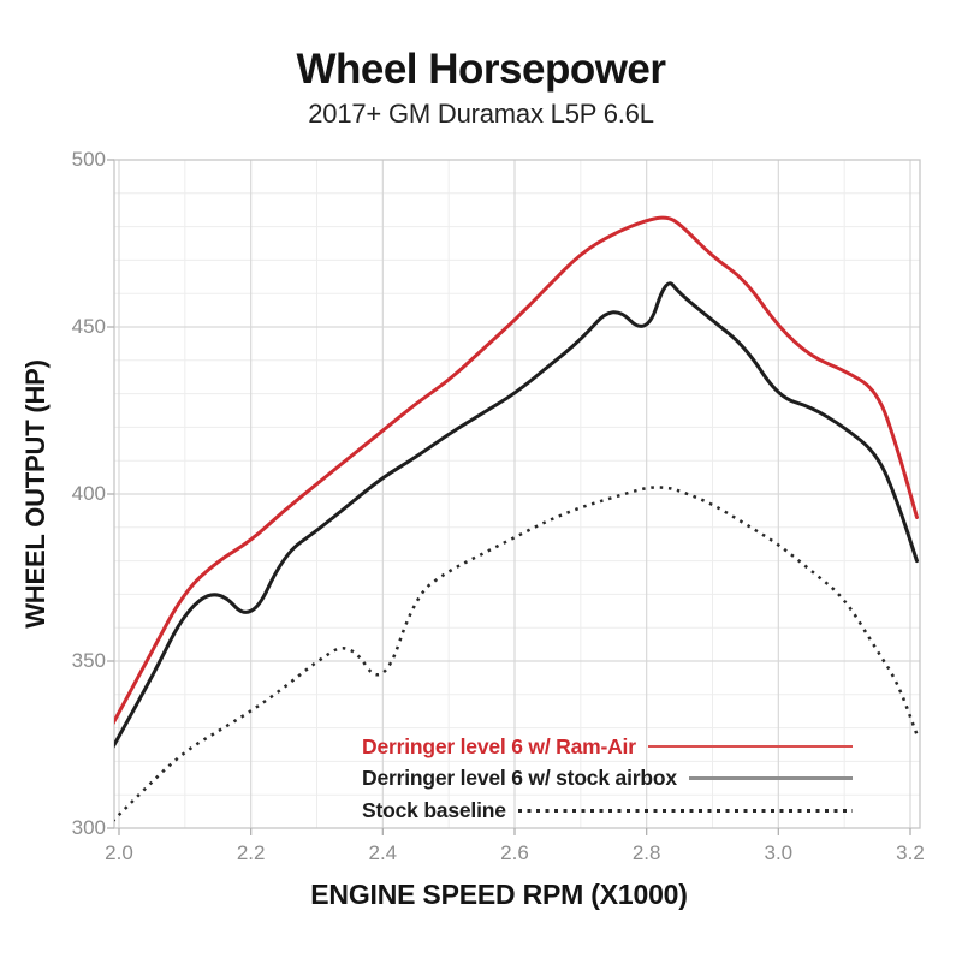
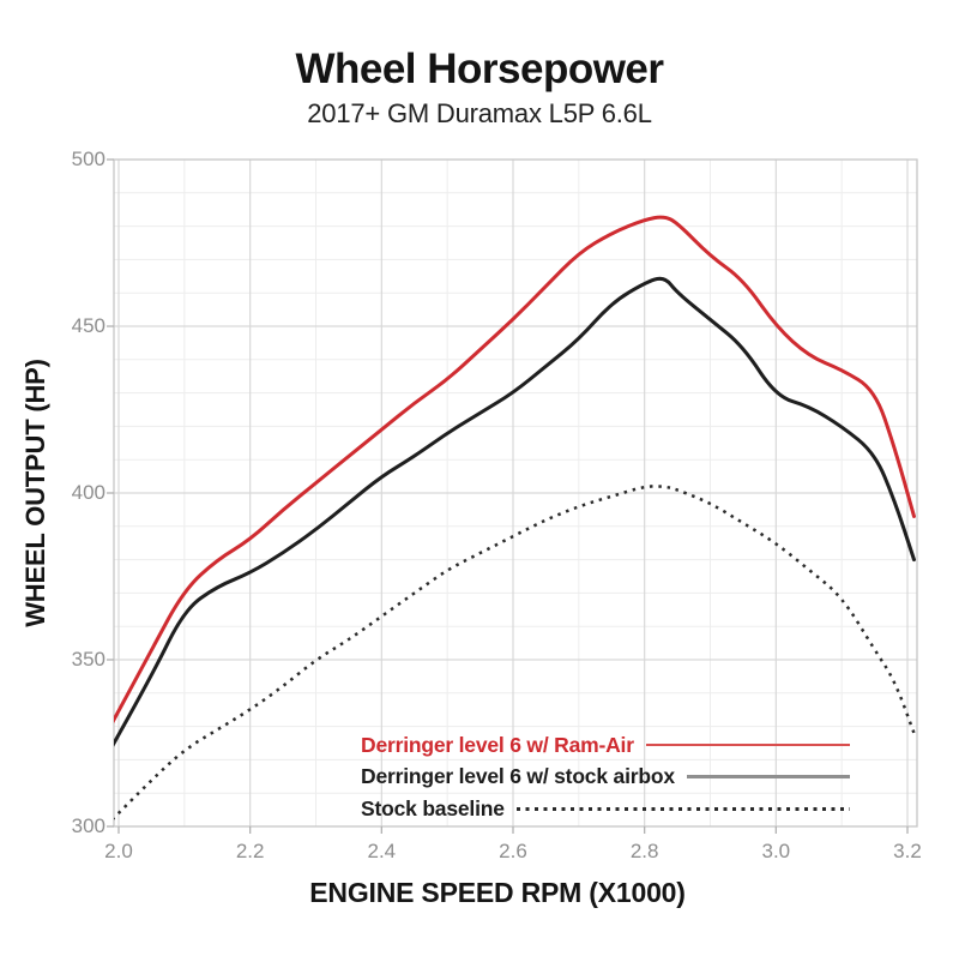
Derringer level 6 w/ stock airbox/2.2: 361 -> 376
Stock baseline/2.4: 341 -> 363
Derringer level 6 w/ stock airbox/2.8: 447 -> 463
